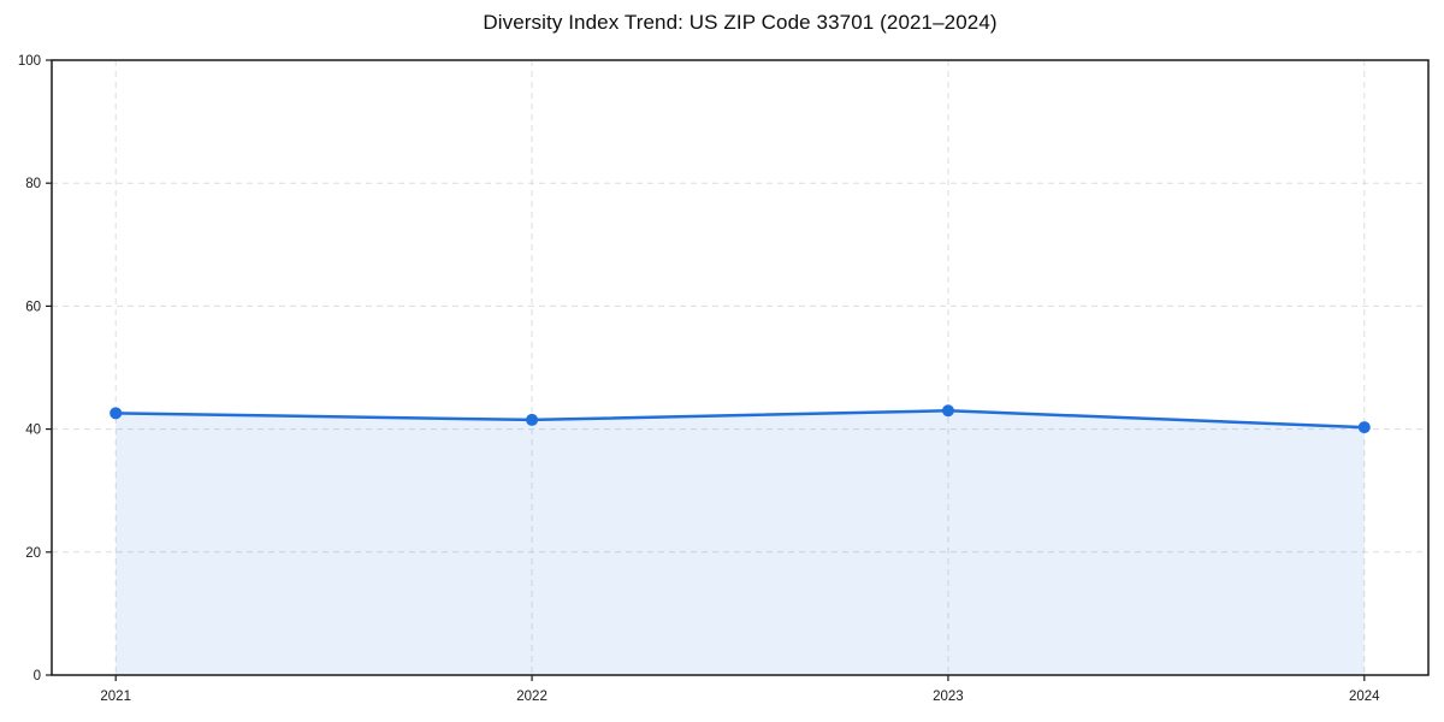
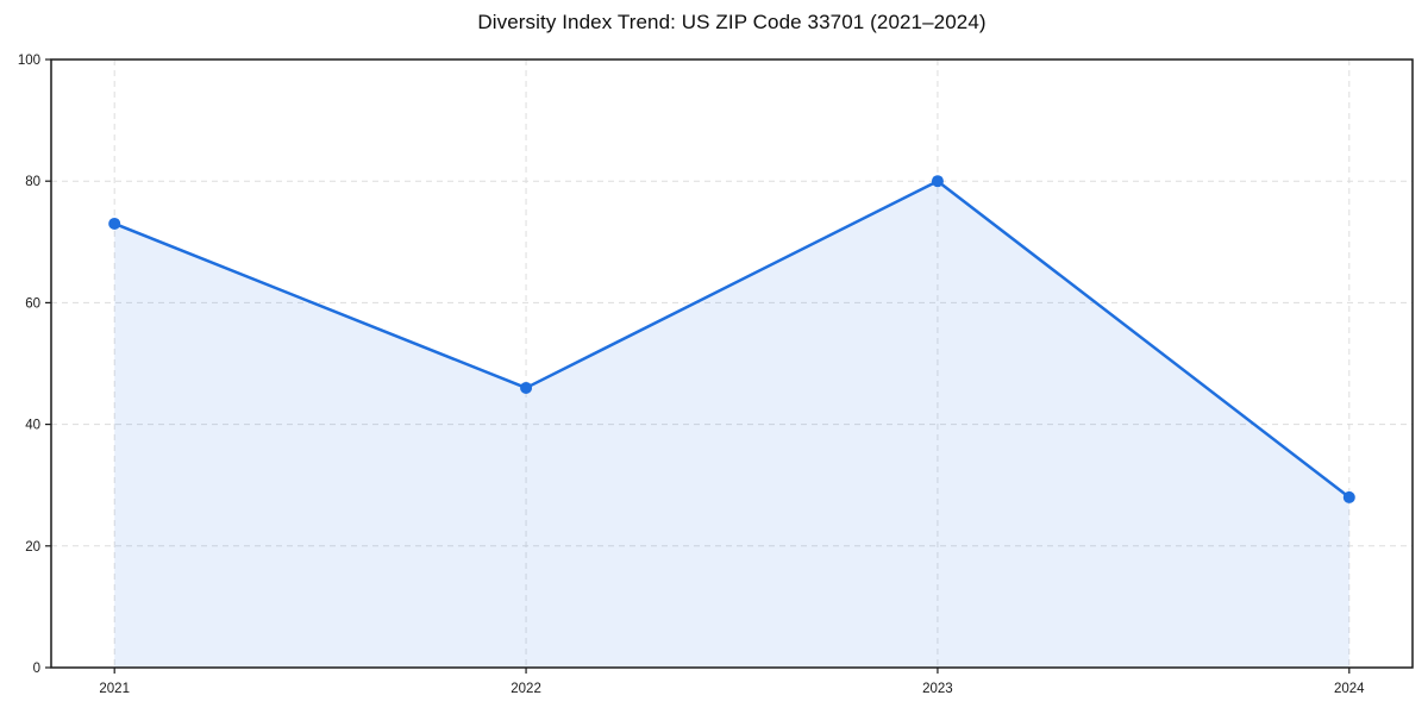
2021: 43 -> 73
2022: 42 -> 46
2023: 43 -> 80
2024: 40 -> 28
